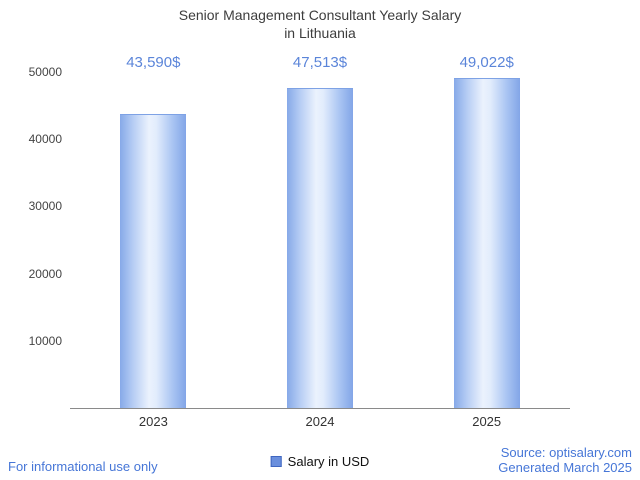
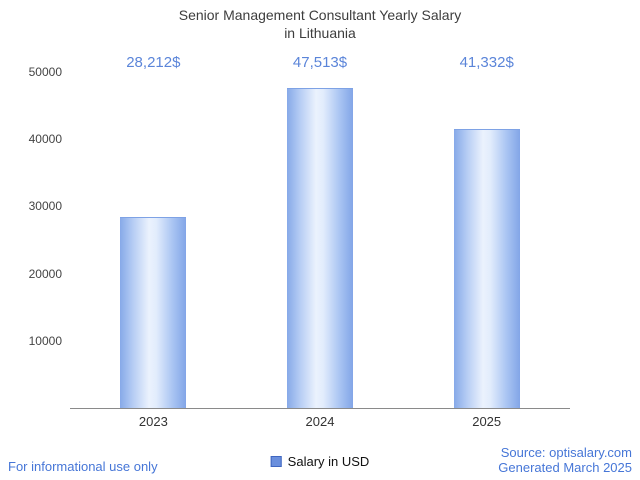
2023: 43,590 -> 28,212
2025: 49,022 -> 41,332
